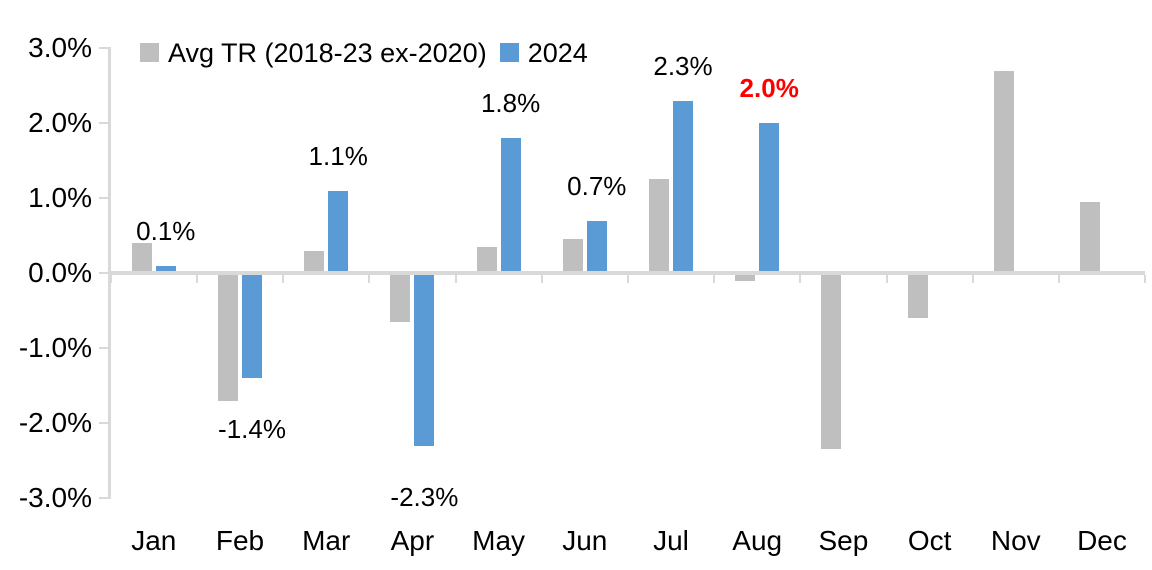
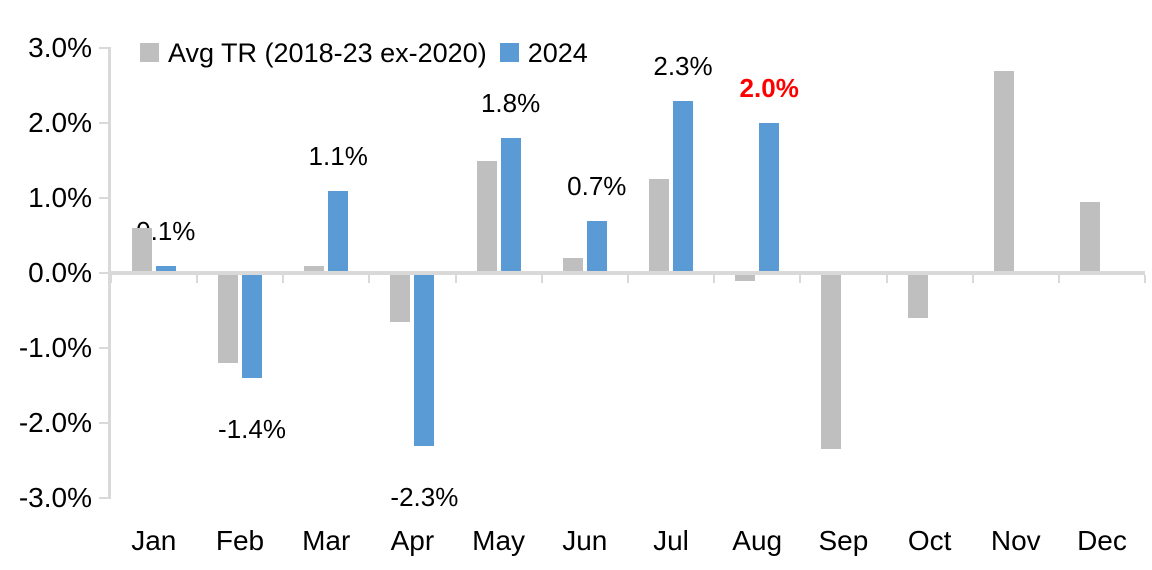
Avg TR (2018-23 ex-2020)/Jan: 0.4% -> 0.6%
Avg TR (2018-23 ex-2020)/Feb: -1.7% -> -1.2%
Avg TR (2018-23 ex-2020)/Mar: 0.3% -> 0.1%
Avg TR (2018-23 ex-2020)/May: 0.3% -> 1.5%
Avg TR (2018-23 ex-2020)/Jun: 0.5% -> 0.2%
